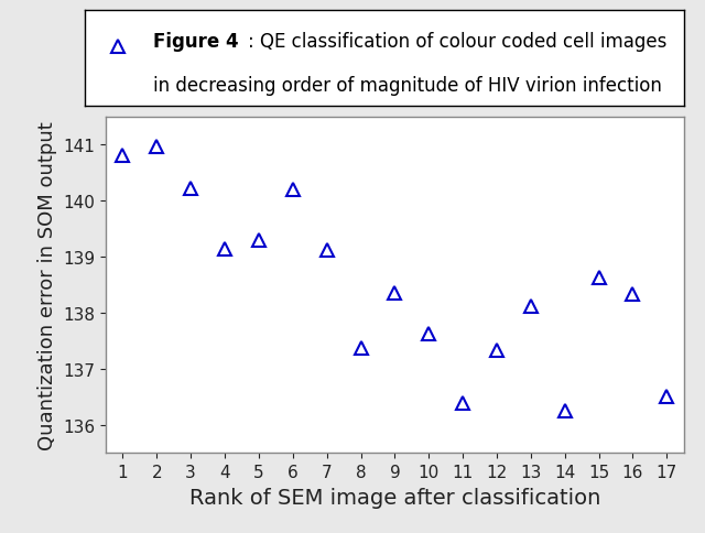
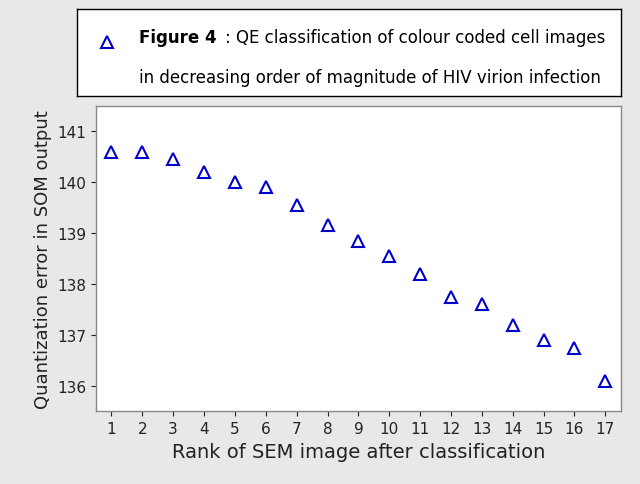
1: 140.80 -> 140.60
2: 140.96 -> 140.60
3: 140.22 -> 140.45
4: 139.14 -> 140.20
5: 139.30 -> 140.00
6: 140.20 -> 139.90
7: 139.12 -> 139.55
8: 137.38 -> 139.15
9: 138.36 -> 138.85
10: 137.62 -> 138.55
11: 136.38 -> 138.20
12: 137.34 -> 137.75
13: 138.12 -> 137.60
14: 136.26 -> 137.20
15: 138.62 -> 136.90
16: 138.34 -> 136.75
17: 136.50 -> 136.10
